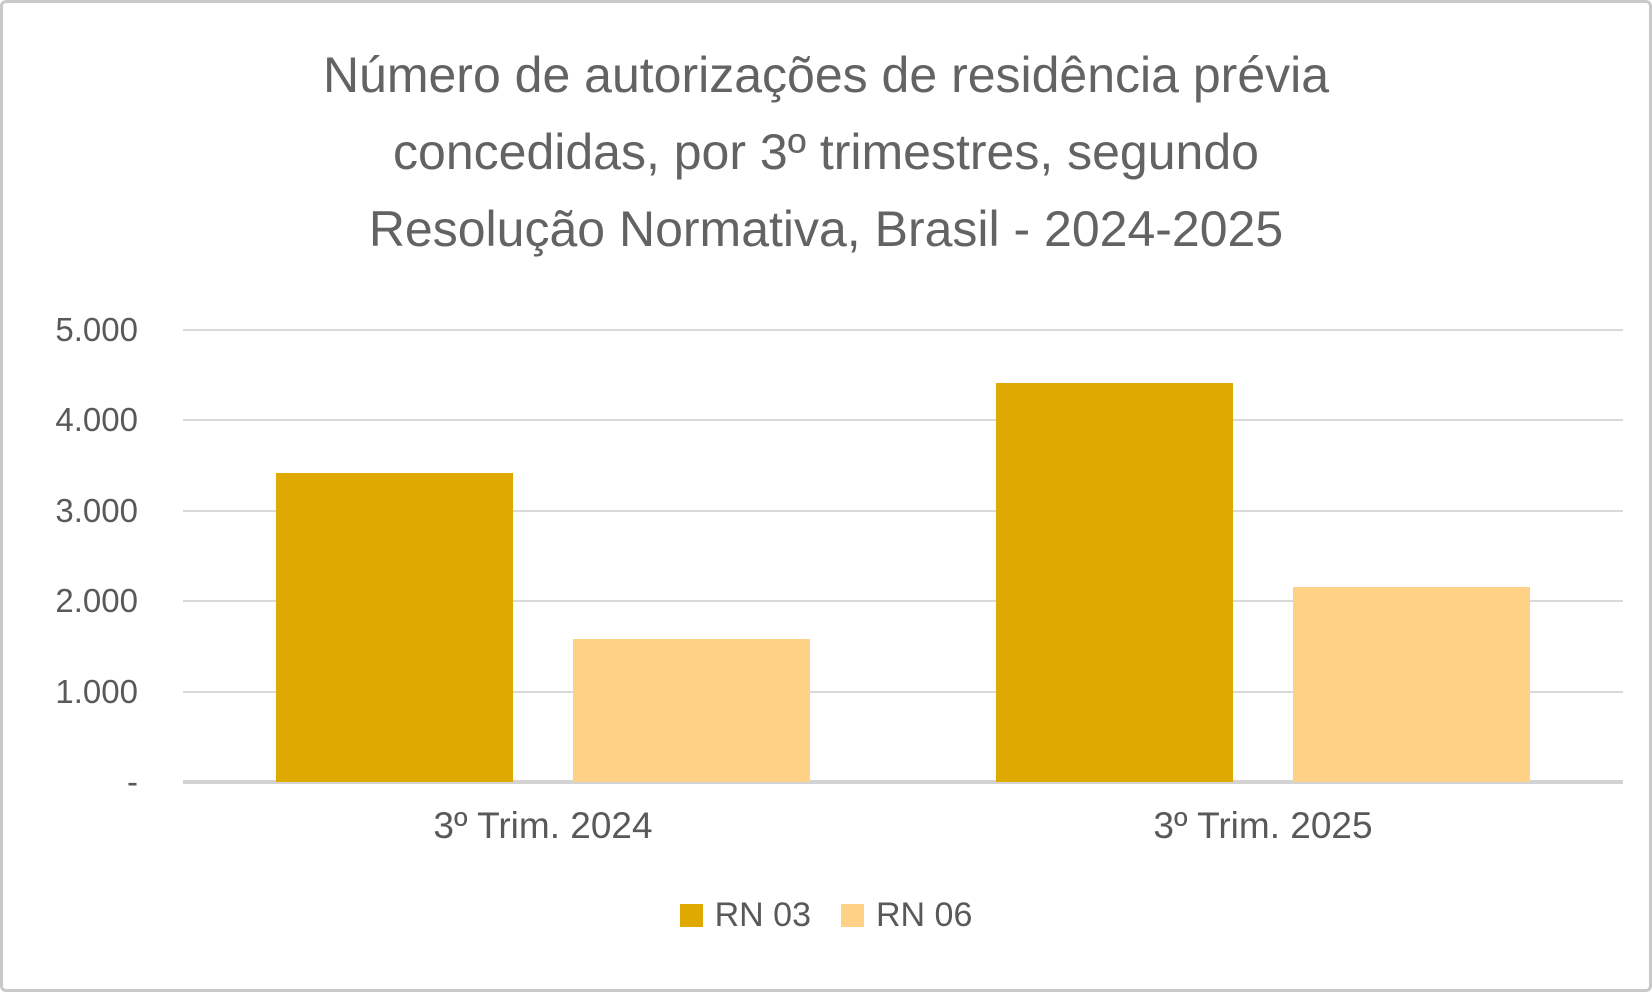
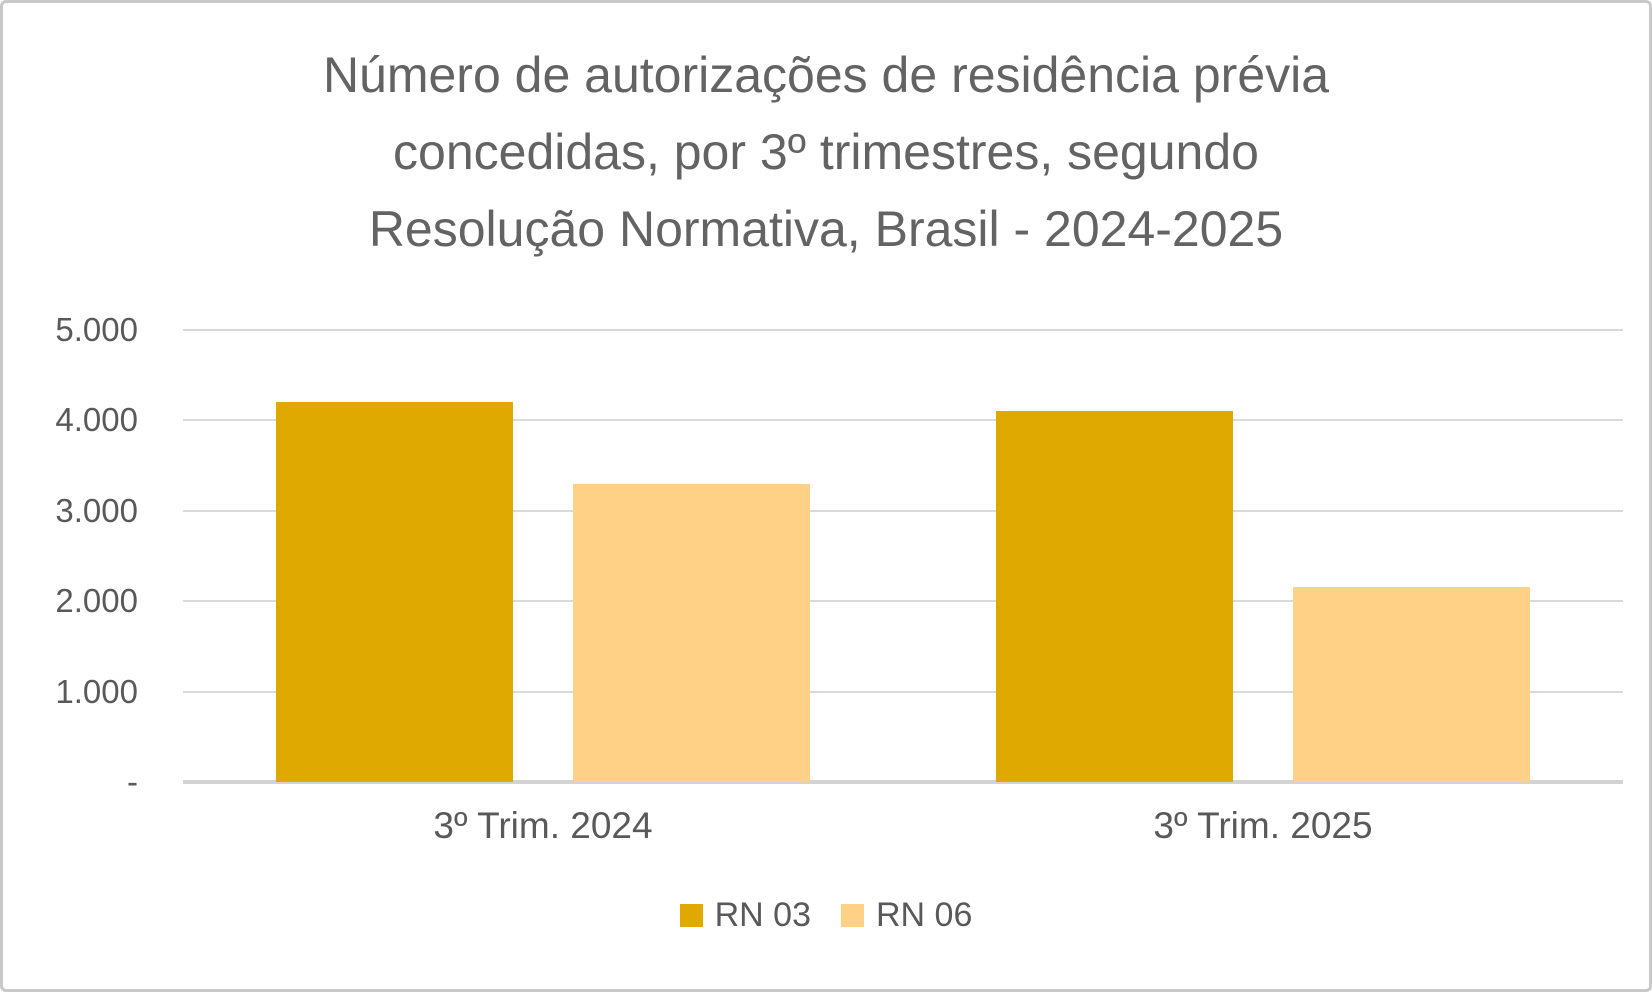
RN 03/3º Trim. 2024: 3400 -> 4200
RN 06/3º Trim. 2024: 1600 -> 3300
RN 03/3º Trim. 2025: 4400 -> 4100
